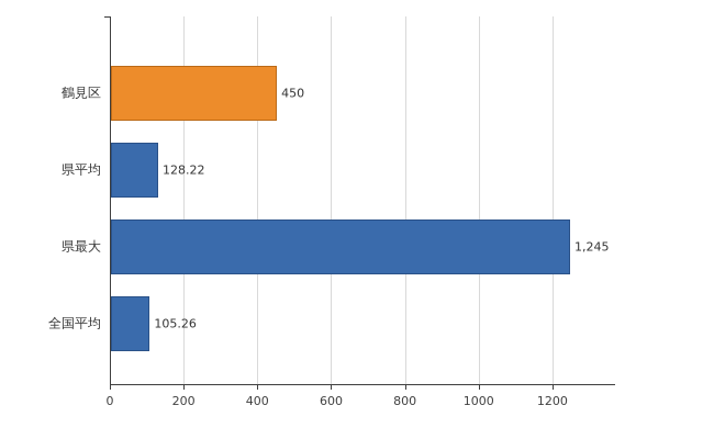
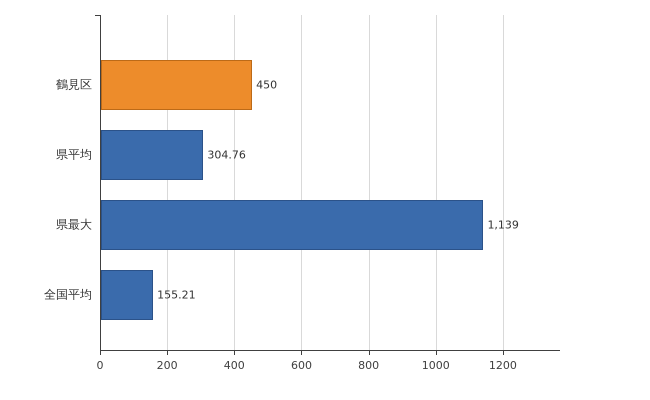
県平均: 128.22 -> 304.76
県最大: 1,245 -> 1,139
全国平均: 105.26 -> 155.21
